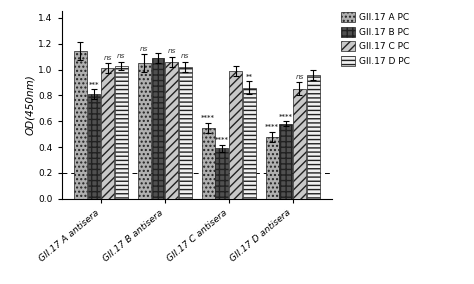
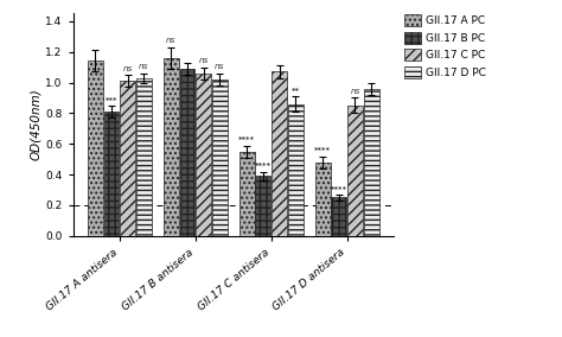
GII.17 A PC/GII.17 B antisera: 1.05 -> 1.16
GII.17 C PC/GII.17 C antisera: 0.99 -> 1.07
GII.17 B PC/GII.17 D antisera: 0.58 -> 0.25
